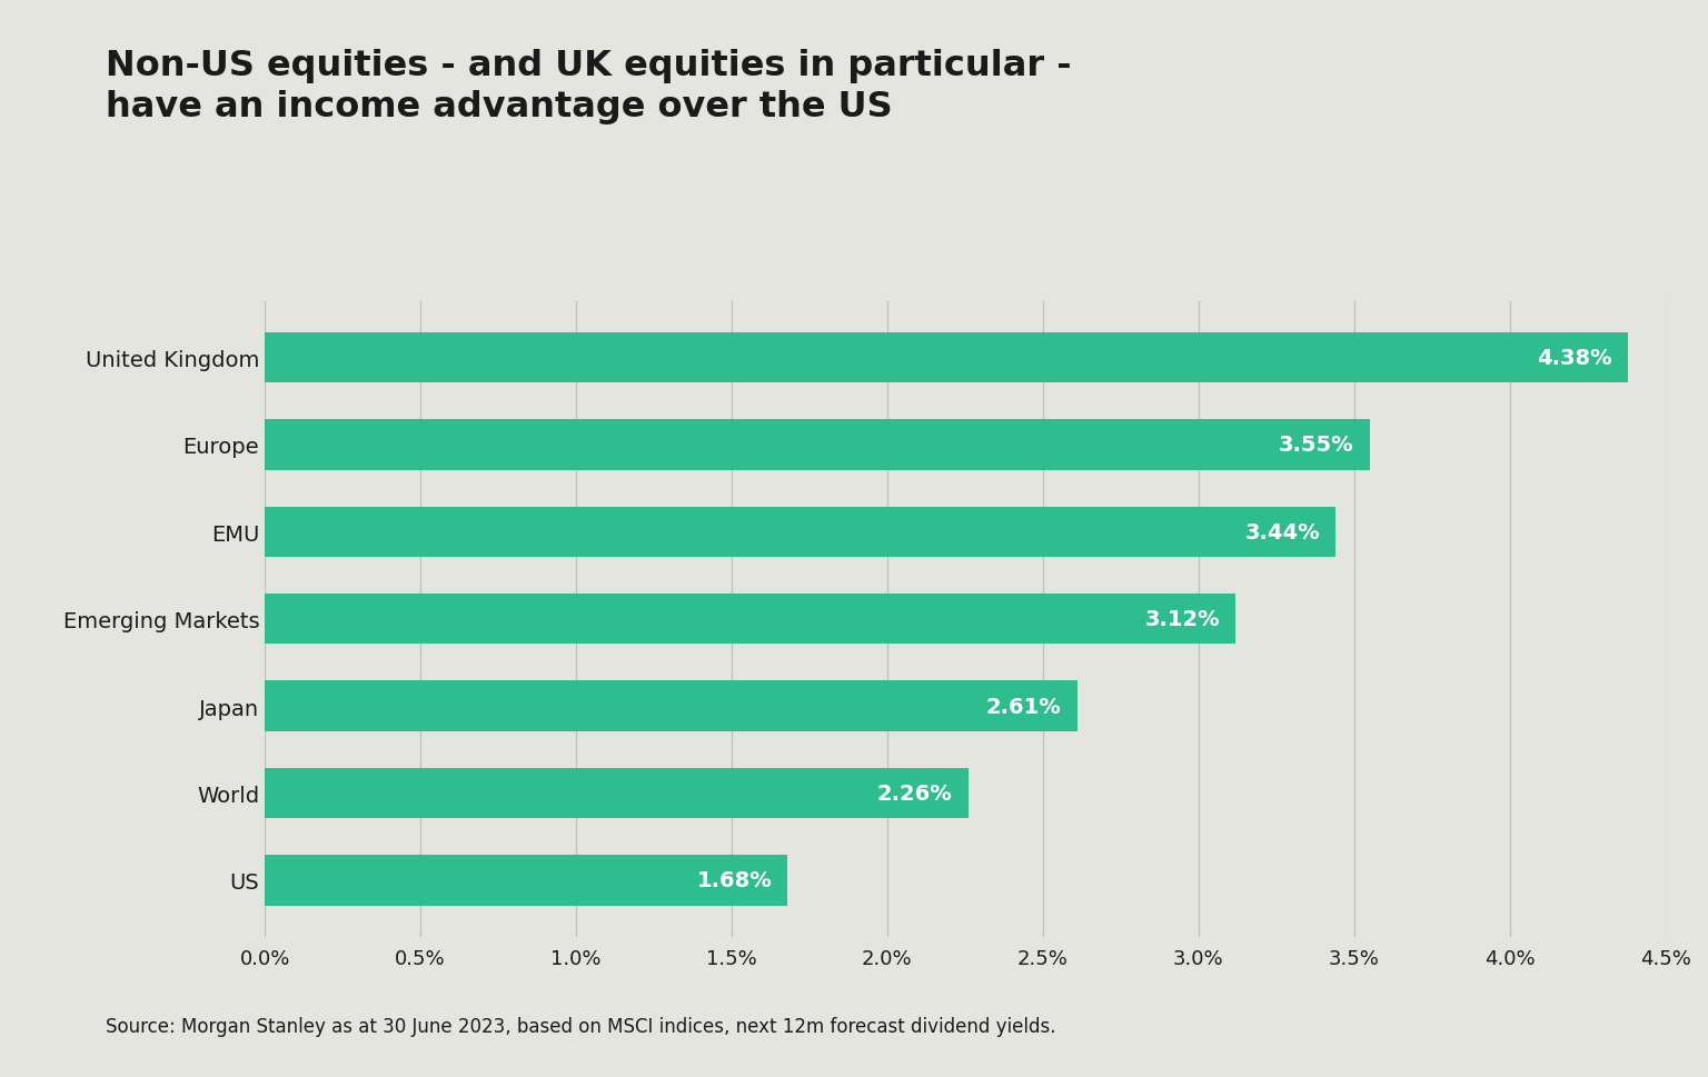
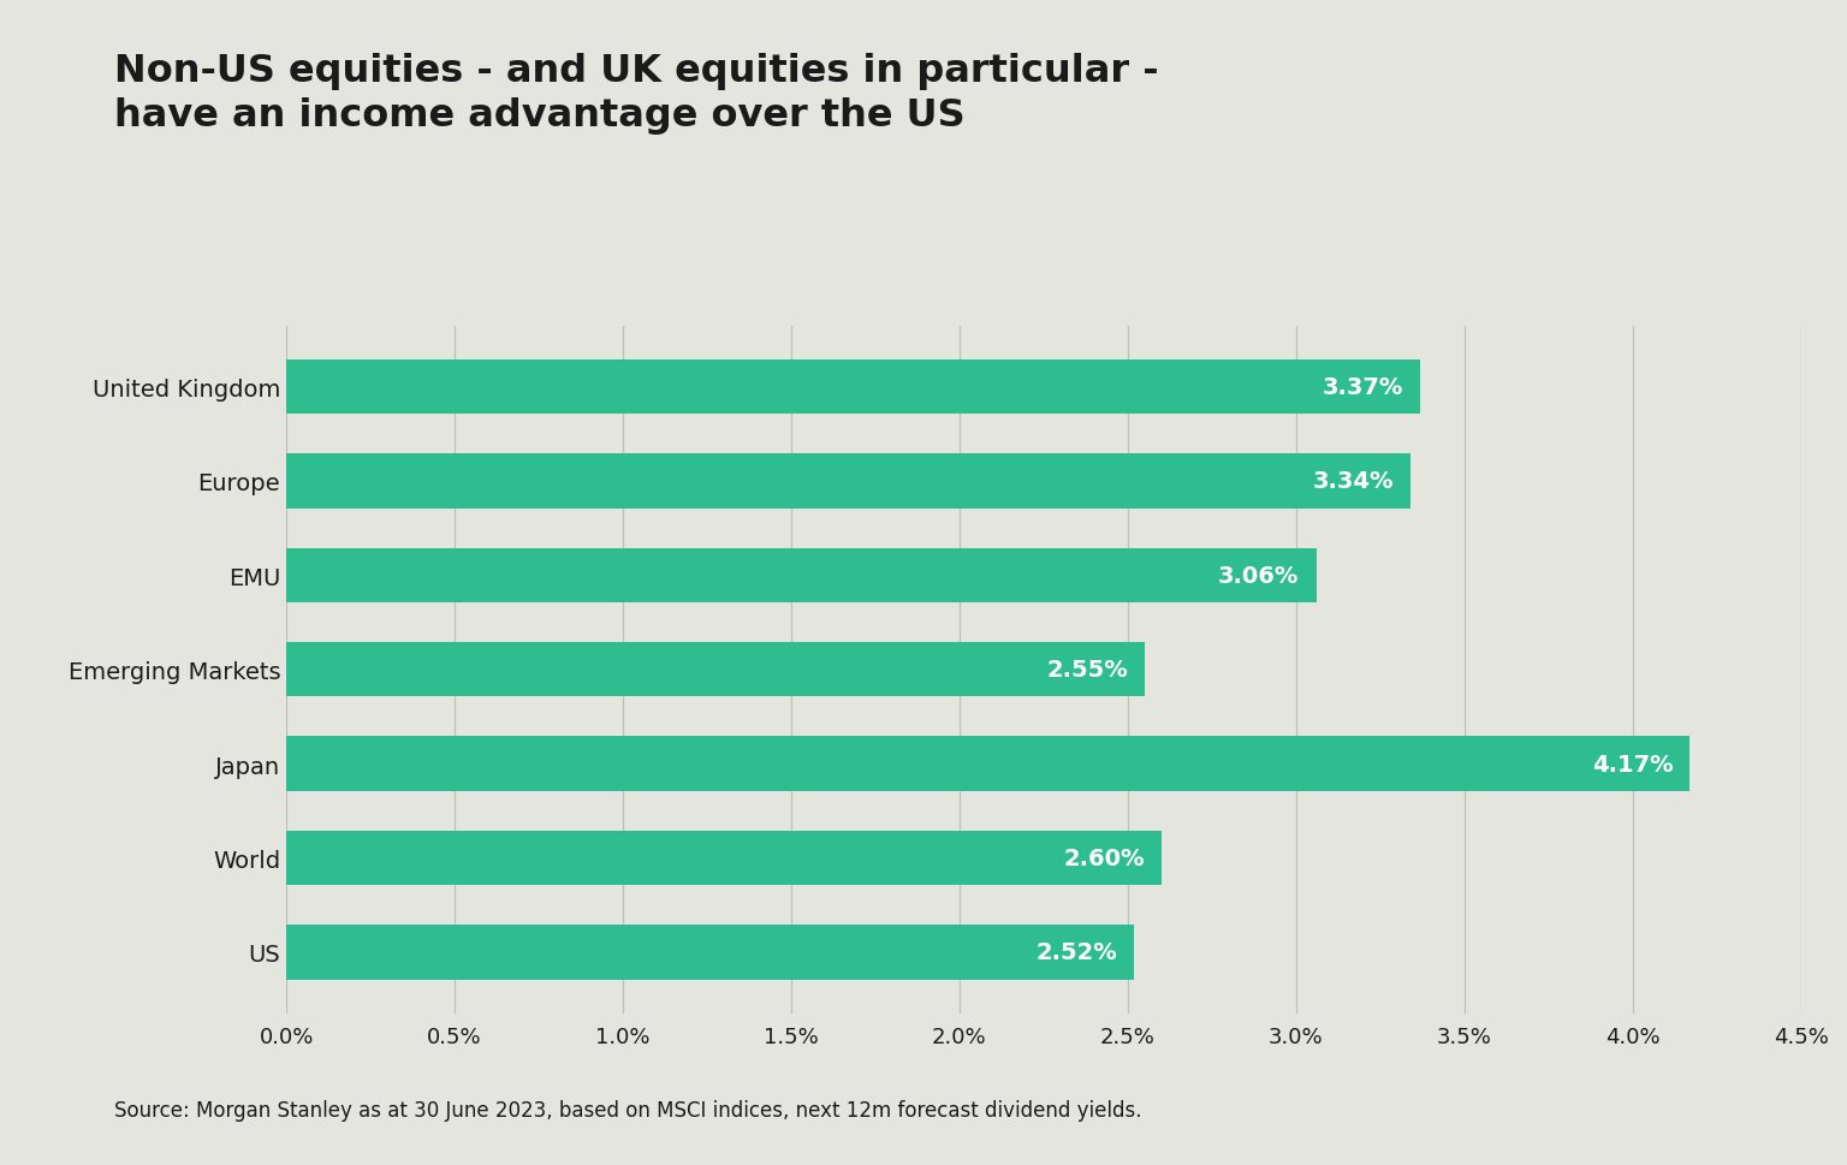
United Kingdom: 4.38% -> 3.37%
Europe: 3.55% -> 3.34%
EMU: 3.44% -> 3.06%
Emerging Markets: 3.12% -> 2.55%
Japan: 2.61% -> 4.17%
World: 2.26% -> 2.60%
US: 1.68% -> 2.52%
